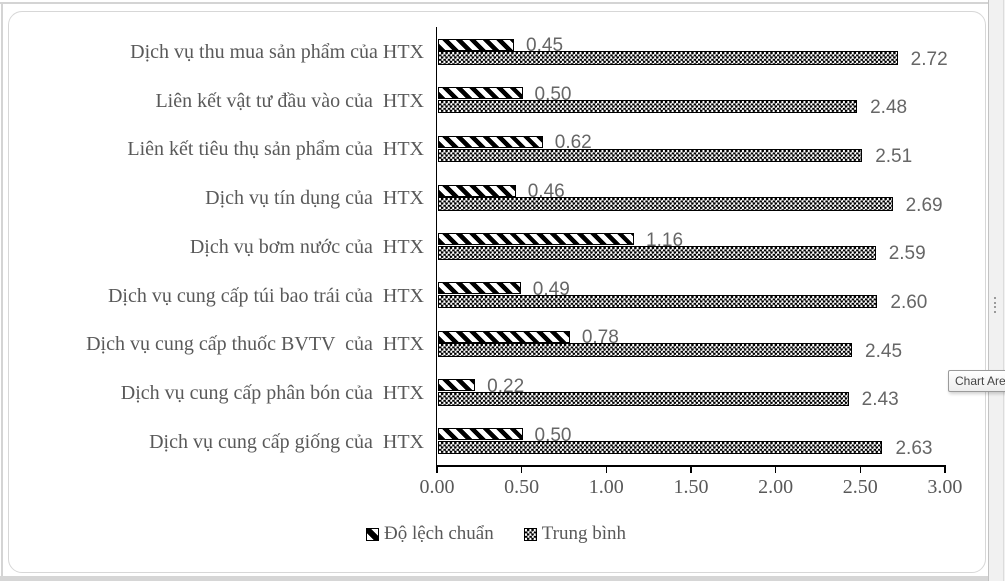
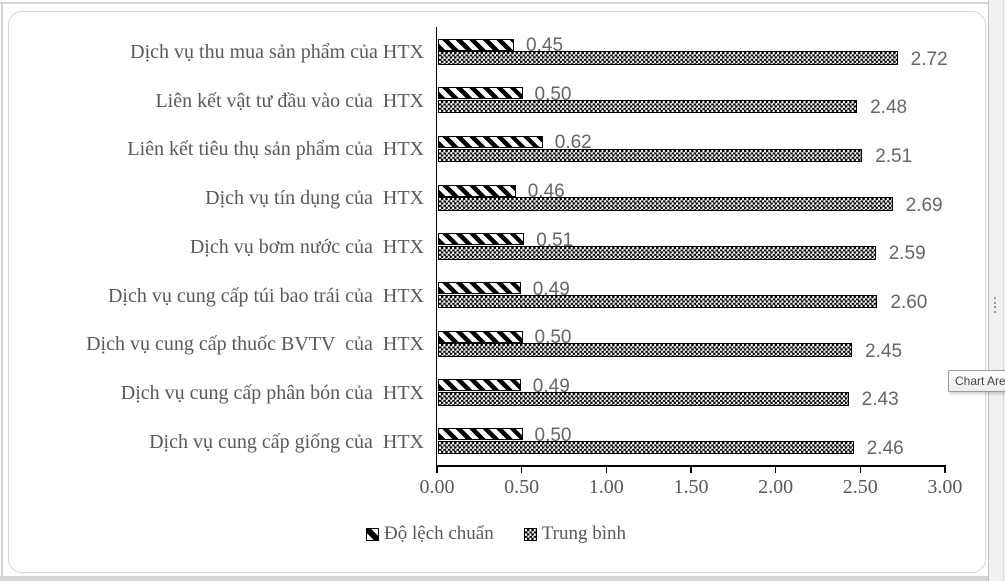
Độ lệch chuẩn/Dịch vụ bơm nước của HTX: 1.16 -> 0.51
Độ lệch chuẩn/Dịch vụ cung cấp thuốc BVTV của HTX: 0.78 -> 0.50
Độ lệch chuẩn/Dịch vụ cung cấp phân bón của HTX: 0.22 -> 0.49
Trung bình/Dịch vụ cung cấp giống của HTX: 2.63 -> 2.46
